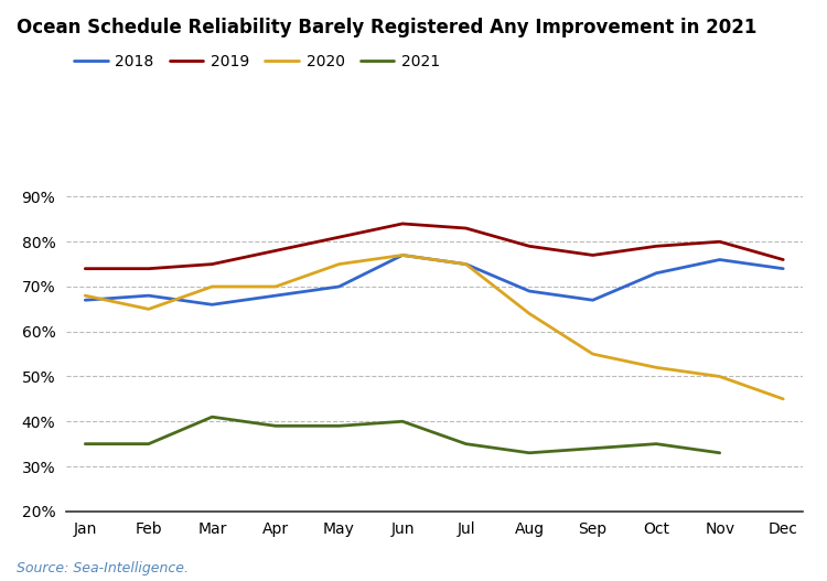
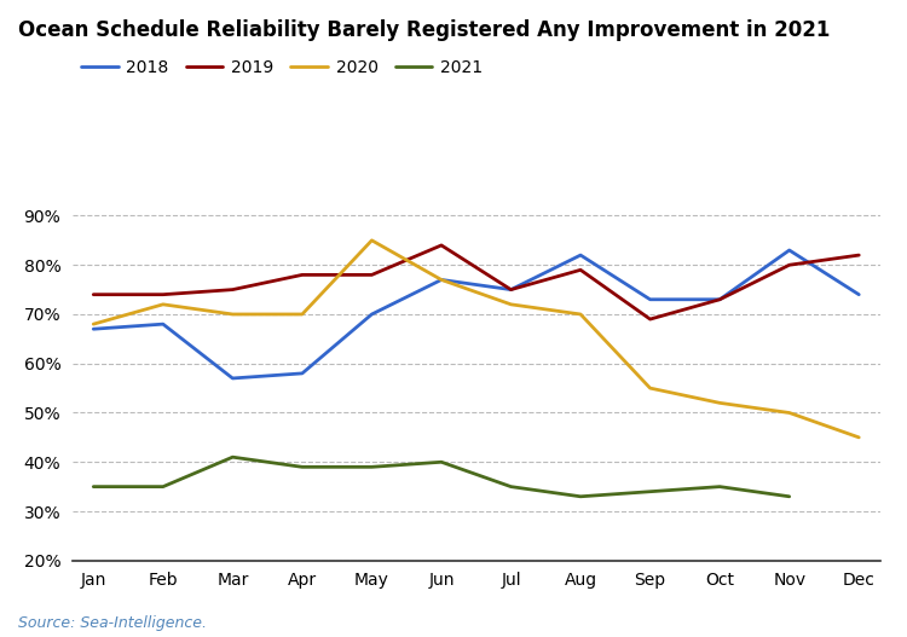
2020/Feb: 65% -> 72%
2018/Mar: 66% -> 57%
2018/Apr: 68% -> 58%
2019/May: 81% -> 78%
2020/May: 75% -> 85%
2019/Jul: 83% -> 75%
2020/Jul: 75% -> 72%
2018/Aug: 69% -> 82%
2020/Aug: 64% -> 70%
2018/Sep: 67% -> 73%
2019/Sep: 77% -> 69%
2019/Oct: 79% -> 73%
2018/Nov: 76% -> 83%
2019/Dec: 76% -> 82%
